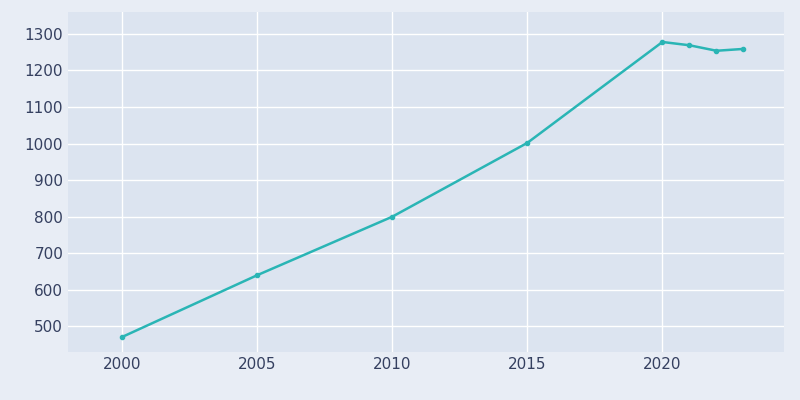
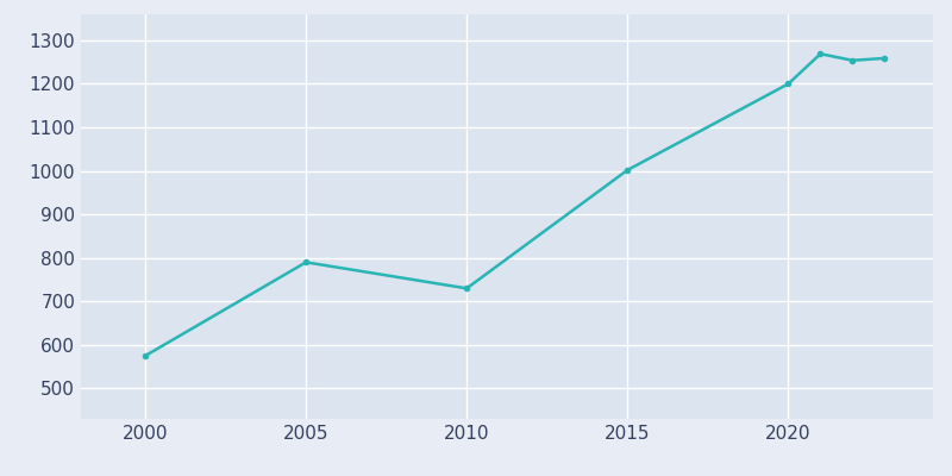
2000: 471 -> 575
2005: 640 -> 790
2010: 800 -> 730
2020: 1278 -> 1200
